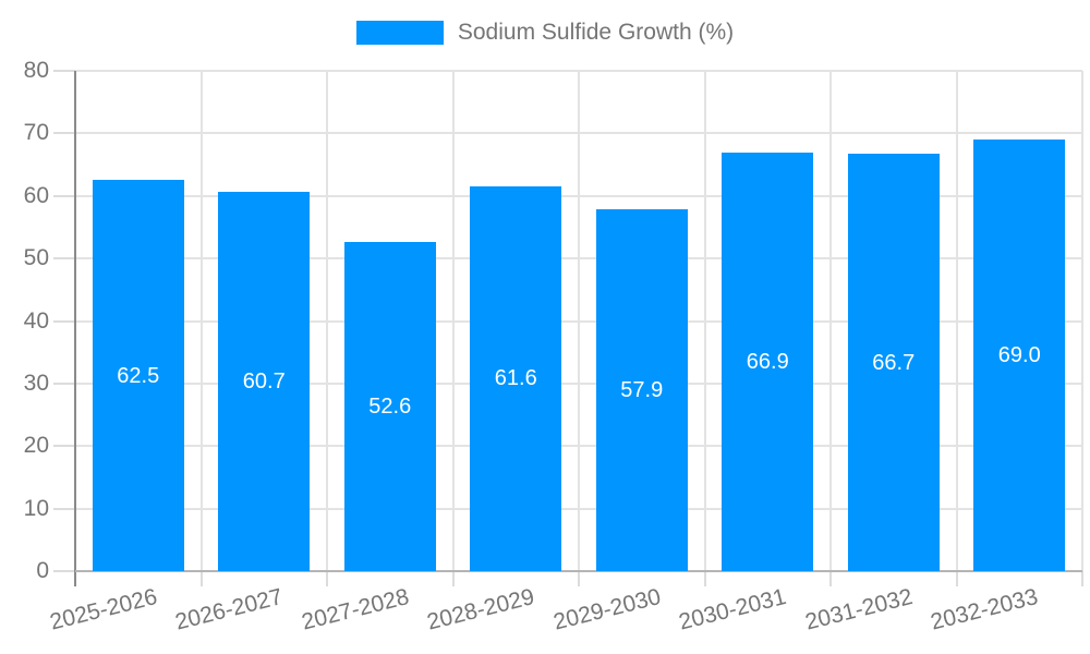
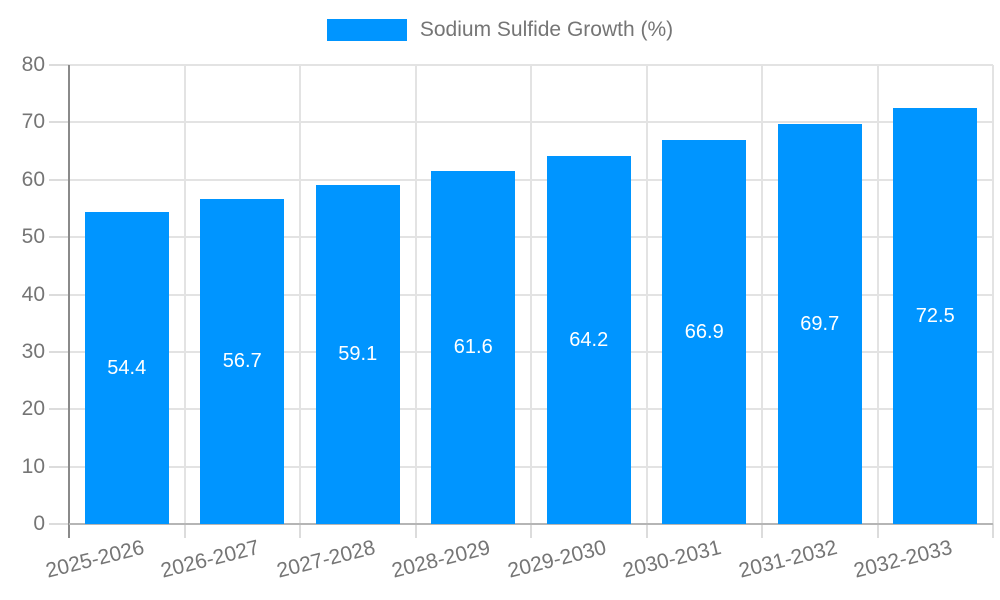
2025-2026: 62.5 -> 54.4
2026-2027: 60.7 -> 56.7
2027-2028: 52.6 -> 59.1
2029-2030: 57.9 -> 64.2
2031-2032: 66.7 -> 69.7
2032-2033: 69.0 -> 72.5
